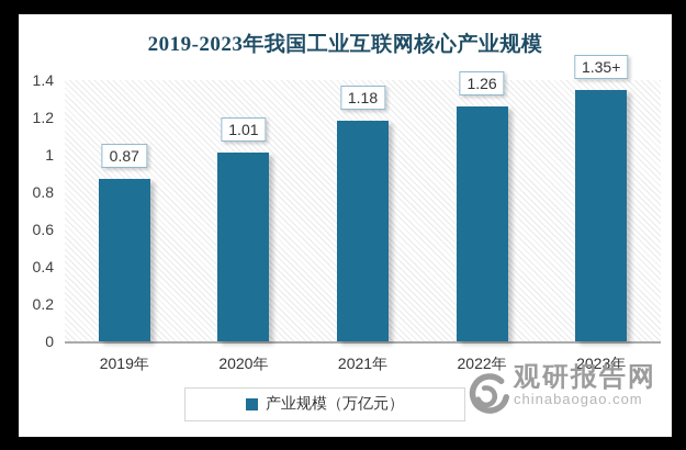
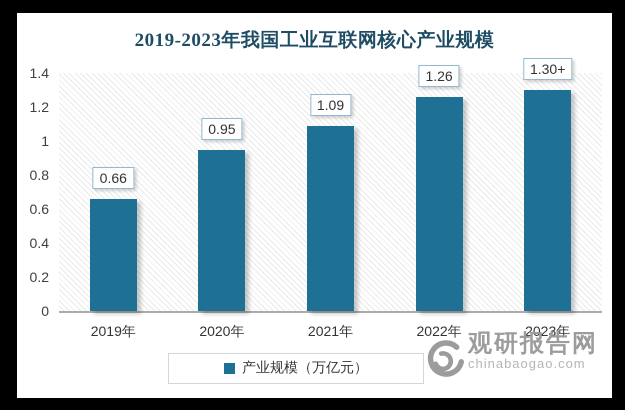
2019年: 0.87 -> 0.66
2020年: 1.01 -> 0.95
2021年: 1.18 -> 1.09
2023年: 1.35 -> 1.30
